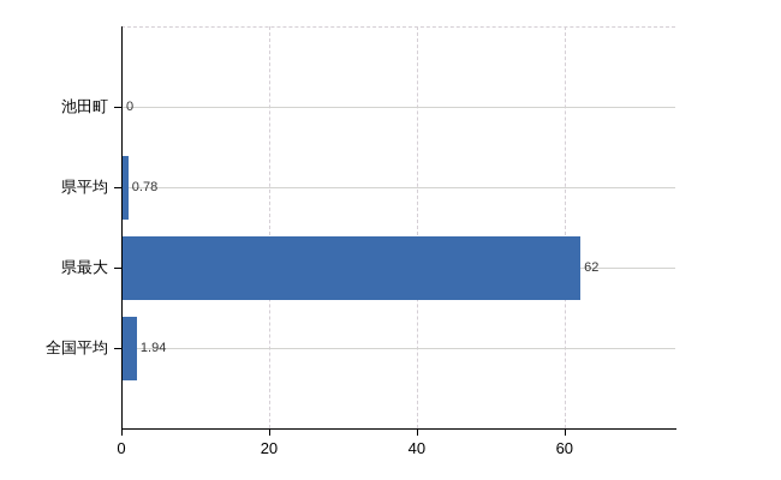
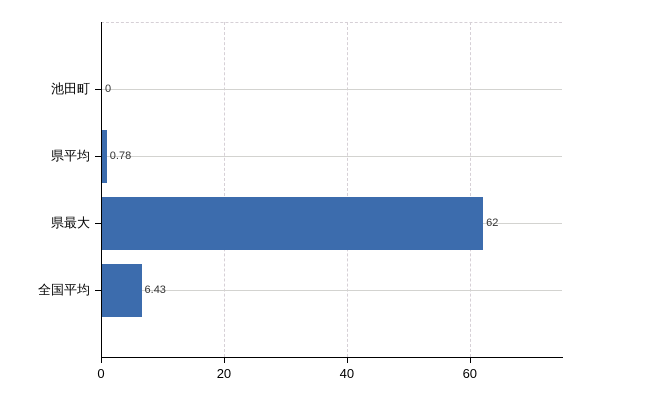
全国平均: 1.94 -> 6.43
